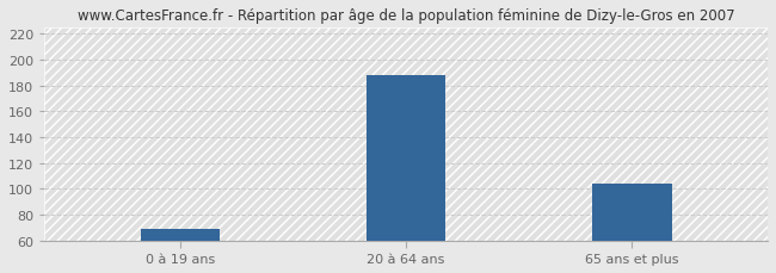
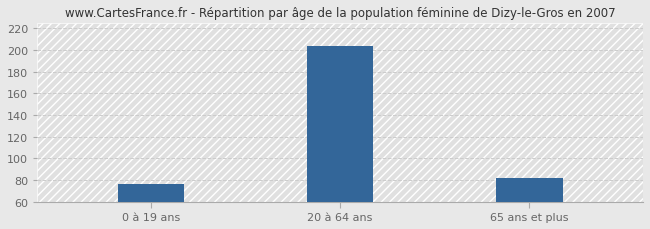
0 à 19 ans: 69 -> 76
20 à 64 ans: 188 -> 204
65 ans et plus: 104 -> 82
